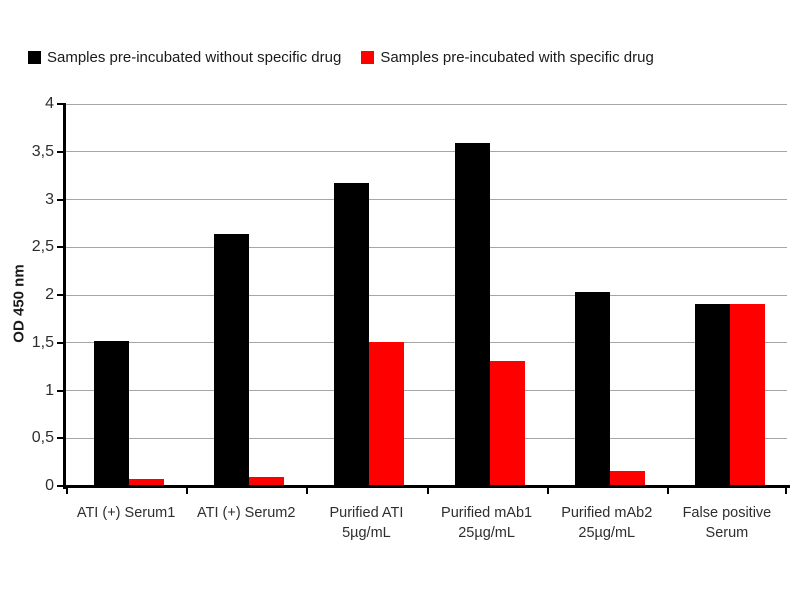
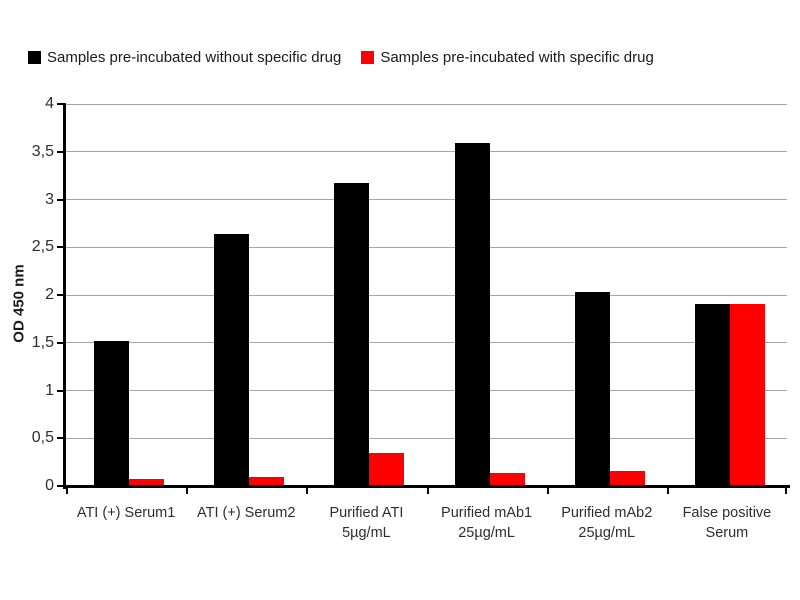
Samples pre-incubated with specific drug/Purified ATI 5µg/mL: 1.5 -> 0.3
Samples pre-incubated with specific drug/Purified mAb1 25µg/mL: 1.3 -> 0.1
